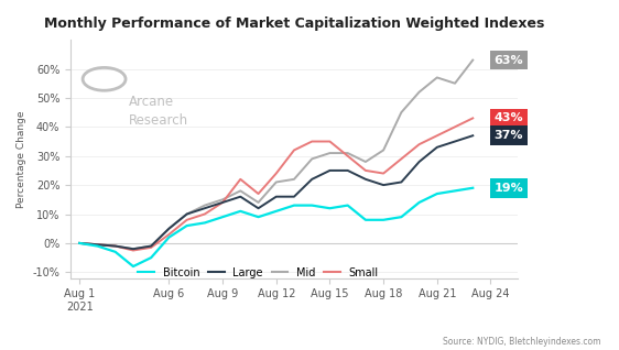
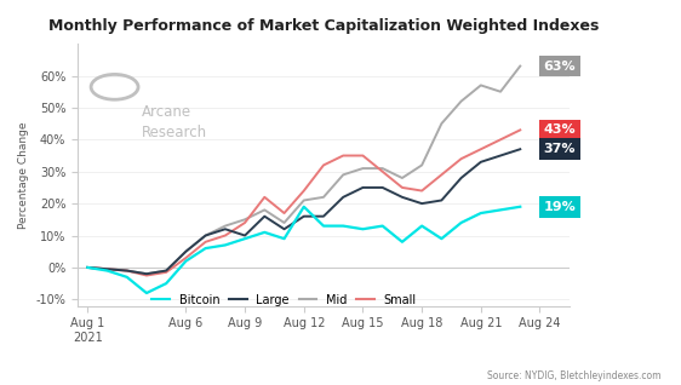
Large/Aug 9: 14.0% -> 10.0%
Bitcoin/Aug 12: 11% -> 19%
Bitcoin/Aug 18: 8% -> 13%
